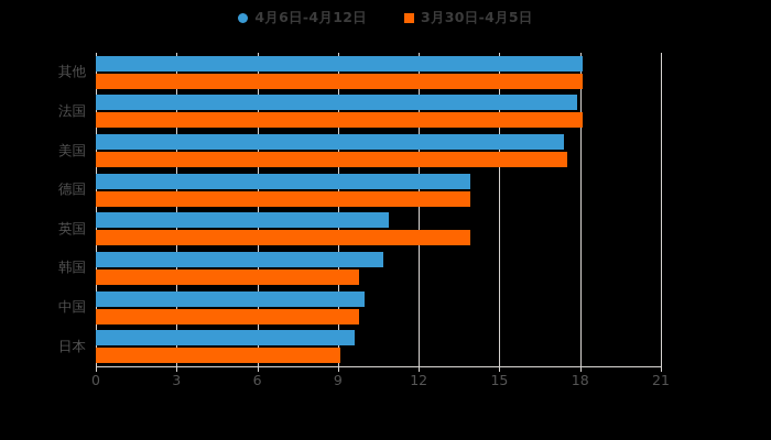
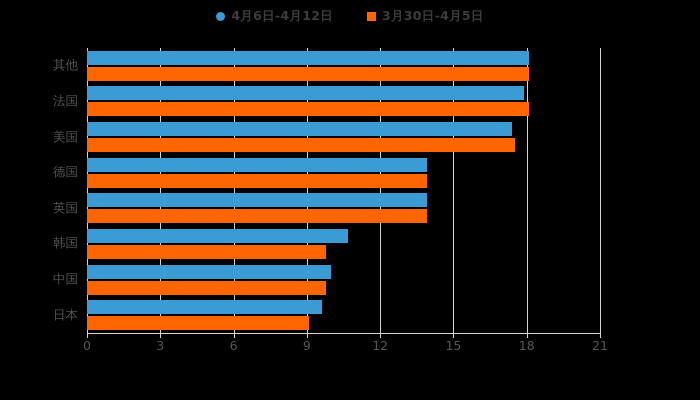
4月6日-4月12日/英国: 10.9 -> 13.9
